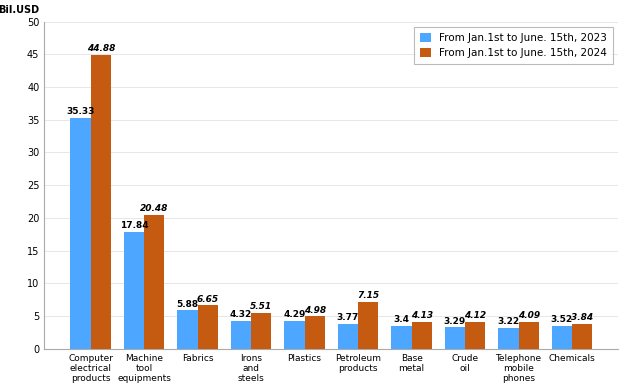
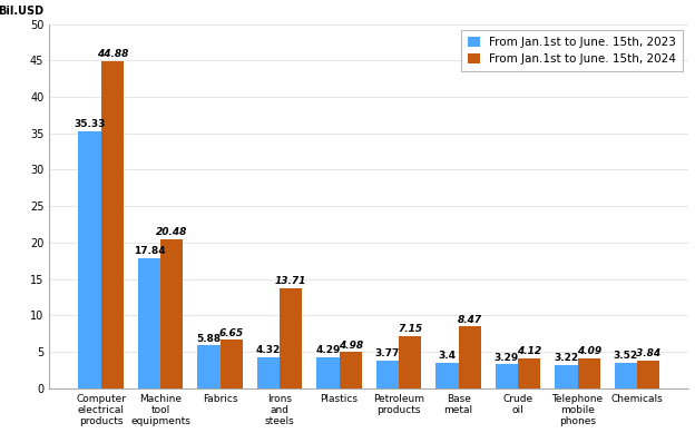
From Jan.1st to June. 15th, 2024/Irons and steels: 5.51 -> 13.71
From Jan.1st to June. 15th, 2024/Base metal: 4.13 -> 8.47
